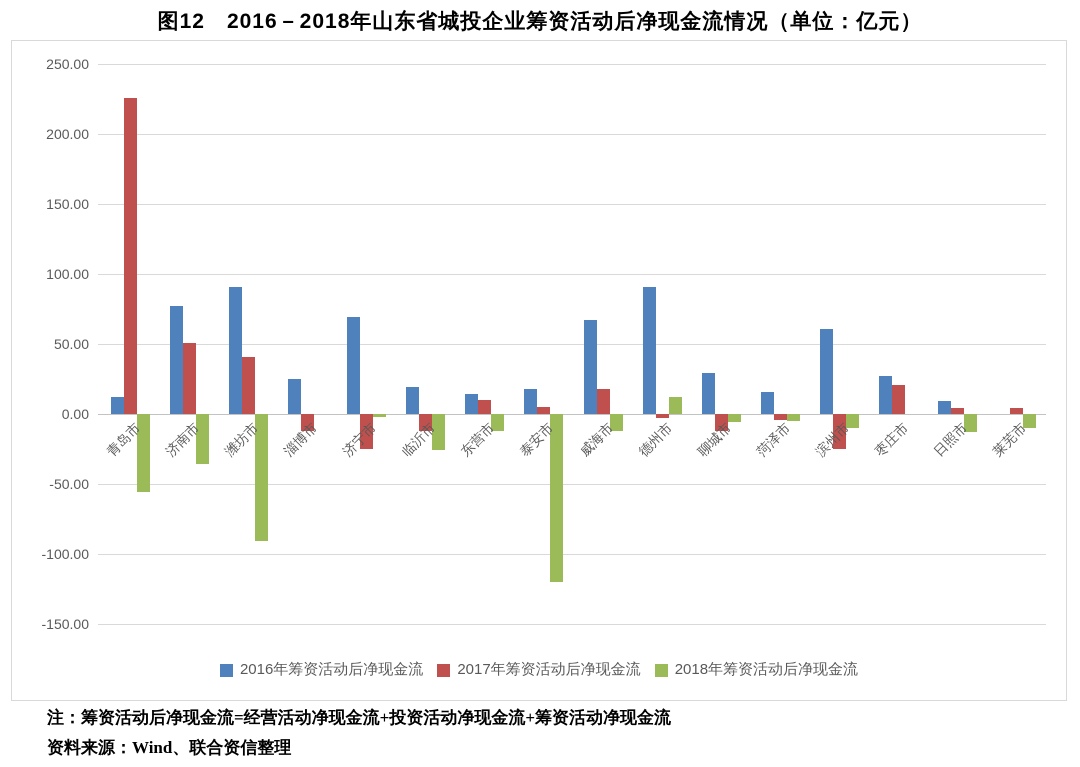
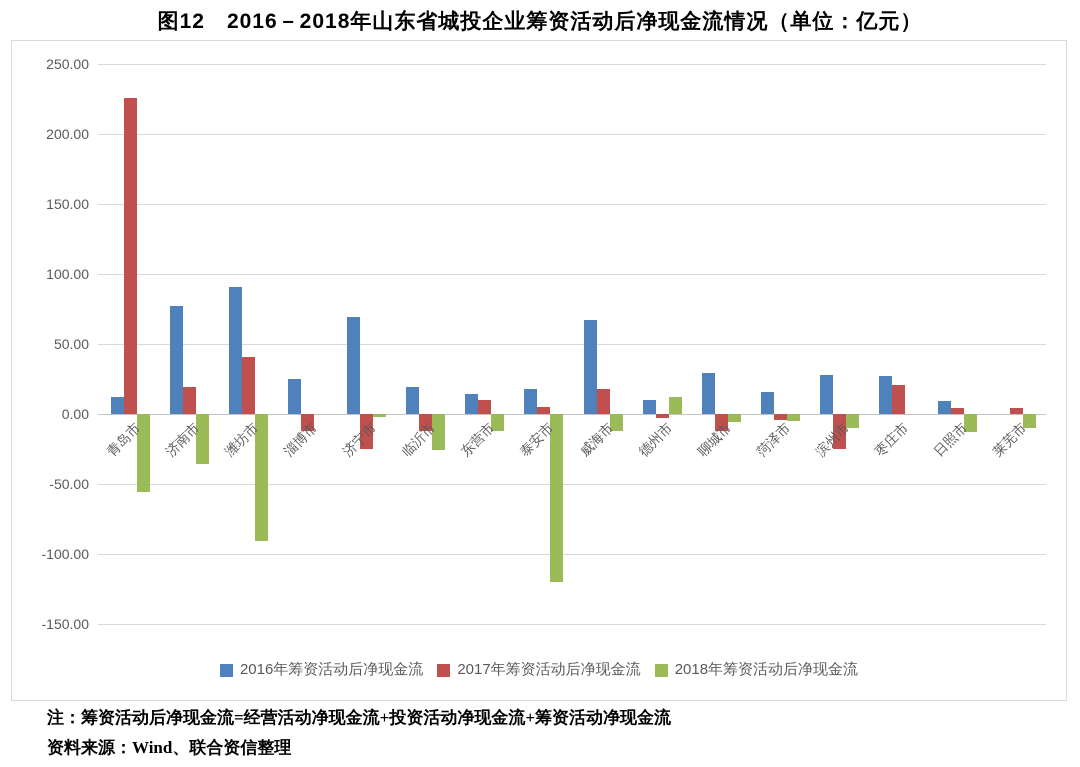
2017年筹资活动后净现金流/济南市: 51 -> 19
2016年筹资活动后净现金流/德州市: 91 -> 10
2016年筹资活动后净现金流/滨州市: 61 -> 28
